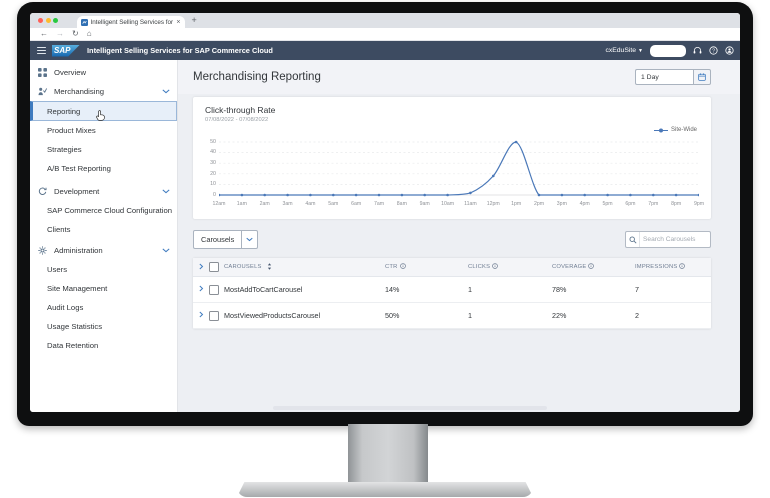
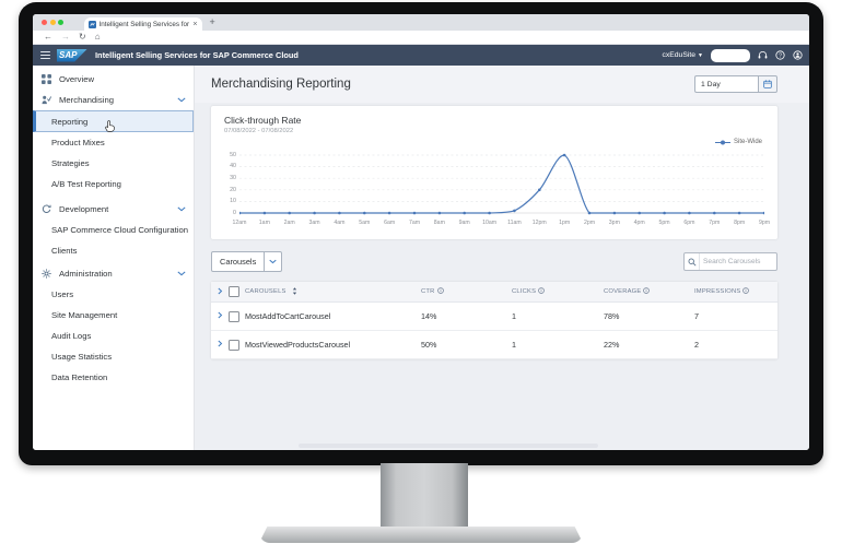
12pm: 18 -> 20
